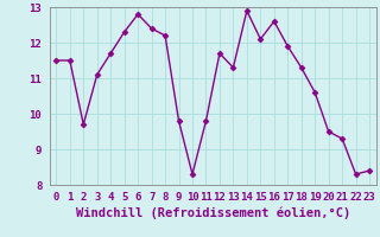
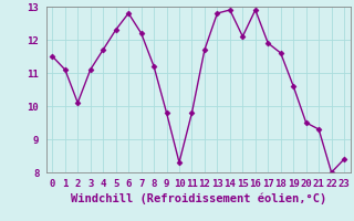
1: 11.5 -> 11.1
2: 9.7 -> 10.1
7: 12.4 -> 12.2
8: 12.2 -> 11.2
13: 11.3 -> 12.8
16: 12.6 -> 12.9
18: 11.3 -> 11.6
22: 8.3 -> 8.0
